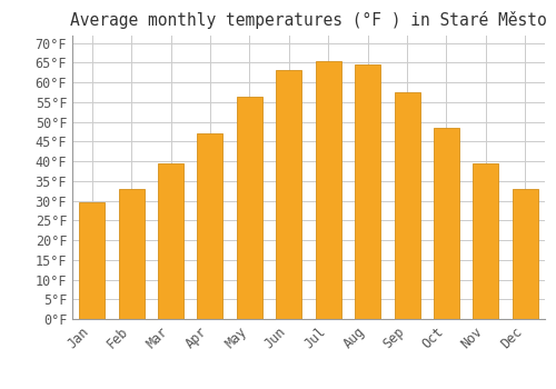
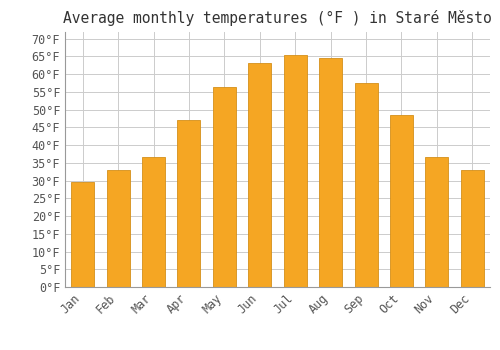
Mar: 39.5°F -> 36.5°F
Nov: 39.5°F -> 36.5°F
